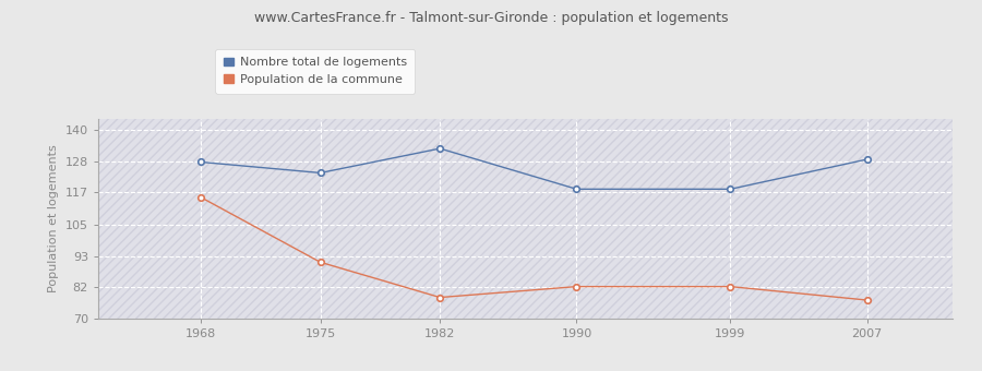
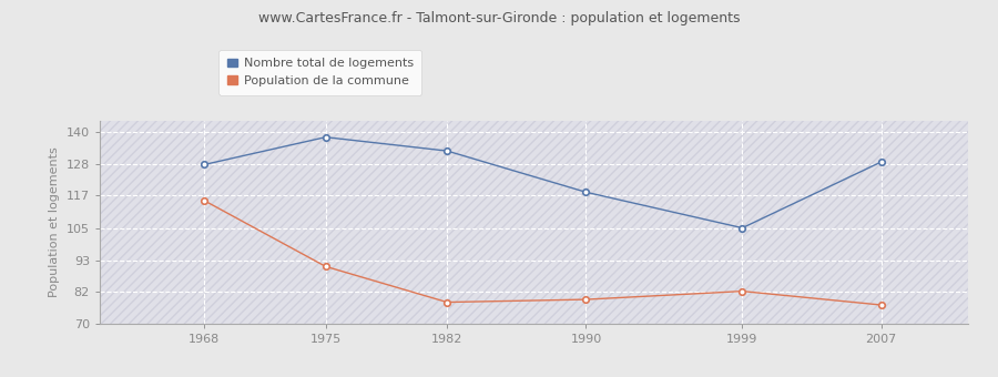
Nombre total de logements/1975: 124 -> 138
Population de la commune/1990: 82 -> 79
Nombre total de logements/1999: 118 -> 105
